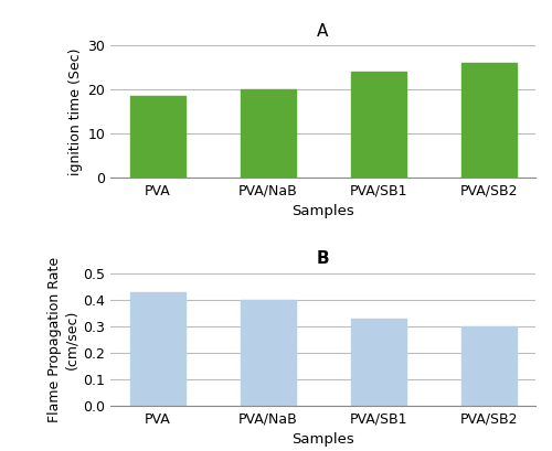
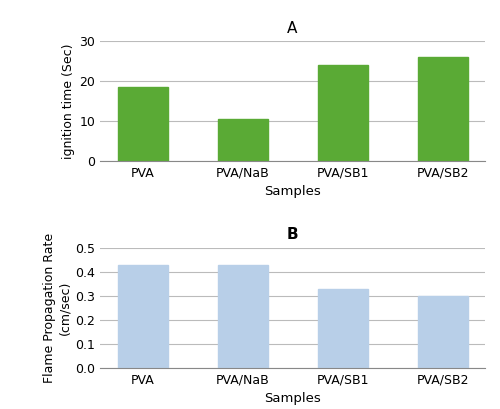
A/PVA/NaB: 20.0 -> 10.5
B/PVA/NaB: 0.40 -> 0.43
